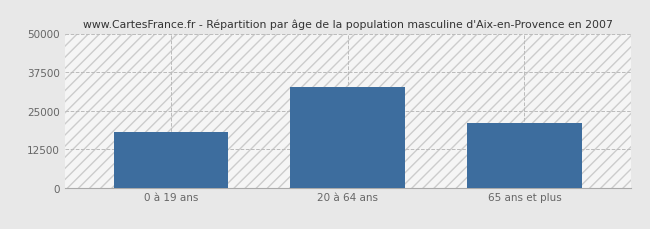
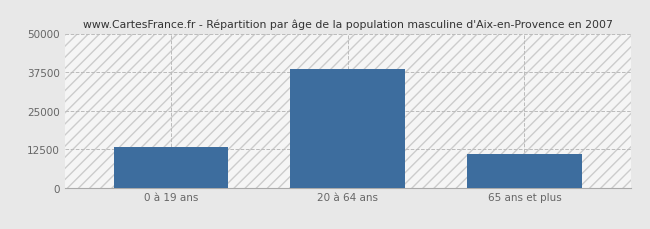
0 à 19 ans: 18000 -> 13200
20 à 64 ans: 32500 -> 38500
65 ans et plus: 21000 -> 10800
